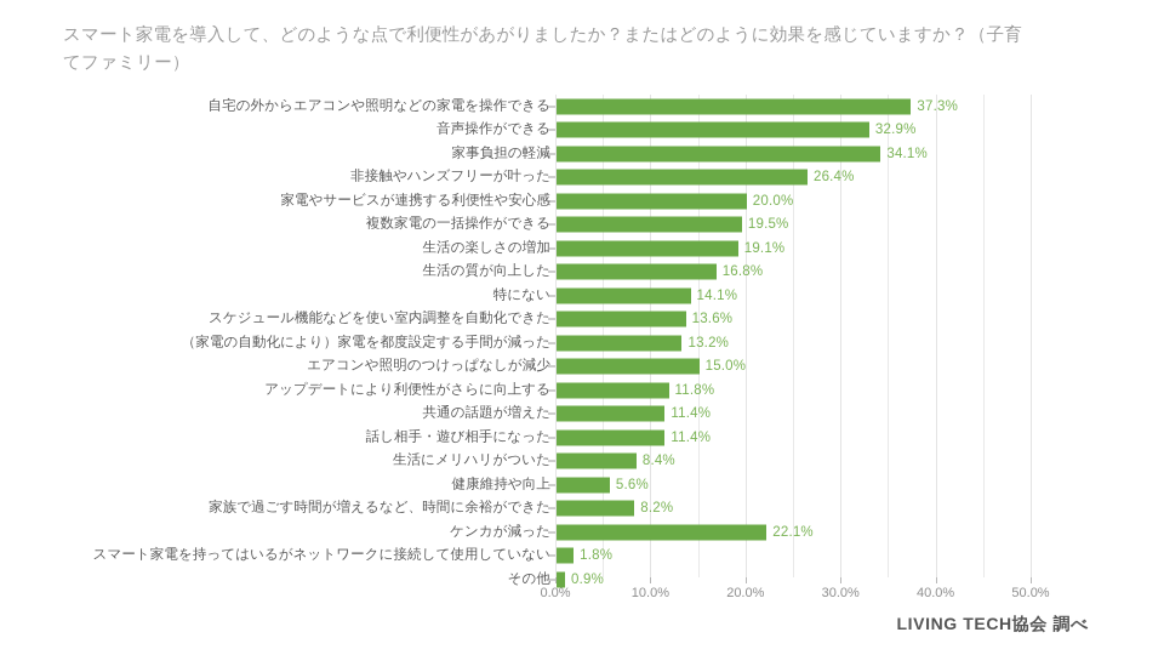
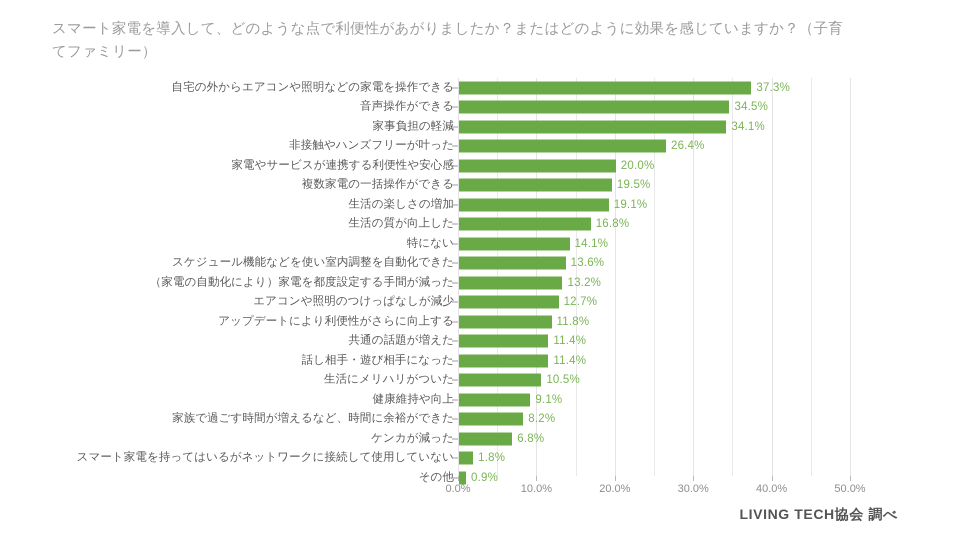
音声操作ができる: 32.9% -> 34.5%
エアコンや照明のつけっぱなしが減少: 15.0% -> 12.7%
生活にメリハリがついた: 8.4% -> 10.5%
健康維持や向上: 5.6% -> 9.1%
ケンカが減った: 22.1% -> 6.8%
